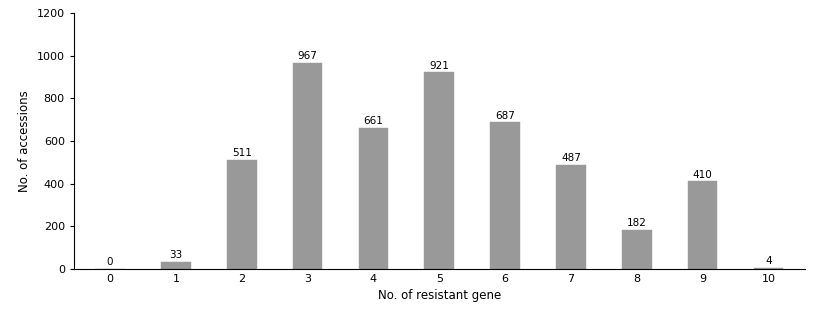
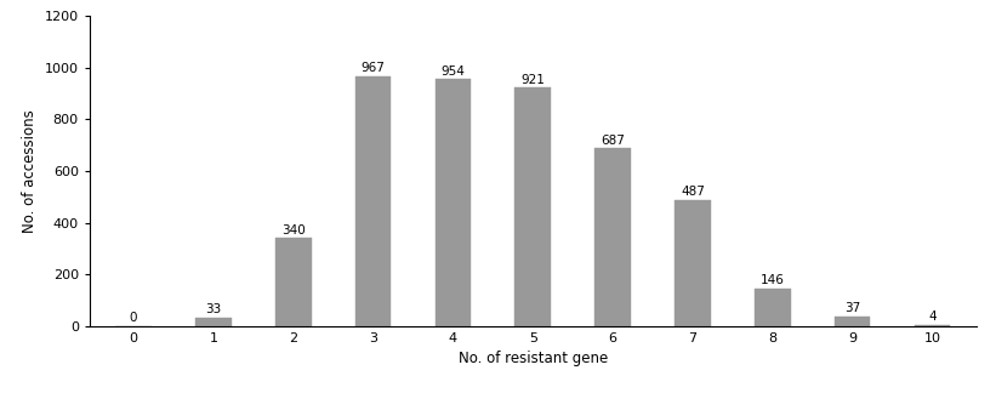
2: 511 -> 340
4: 661 -> 954
8: 182 -> 146
9: 410 -> 37
